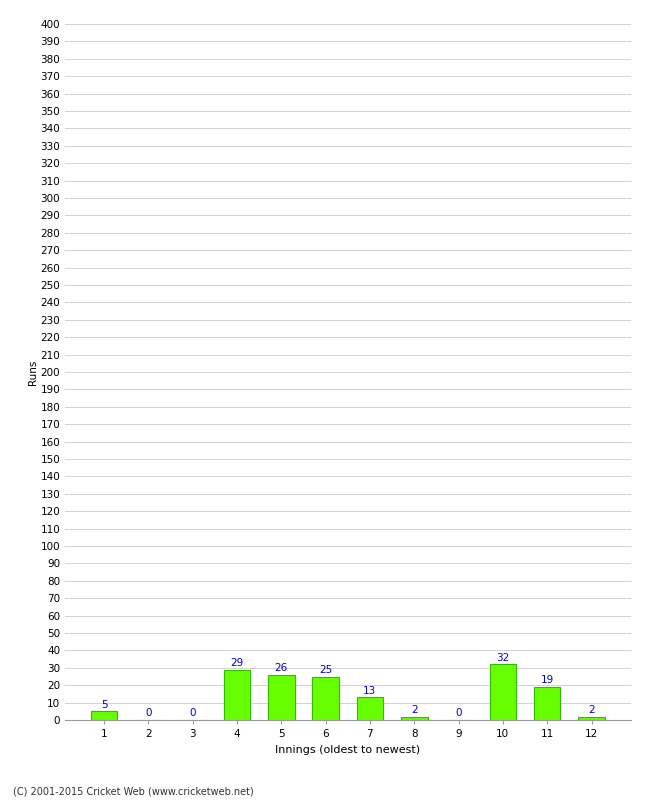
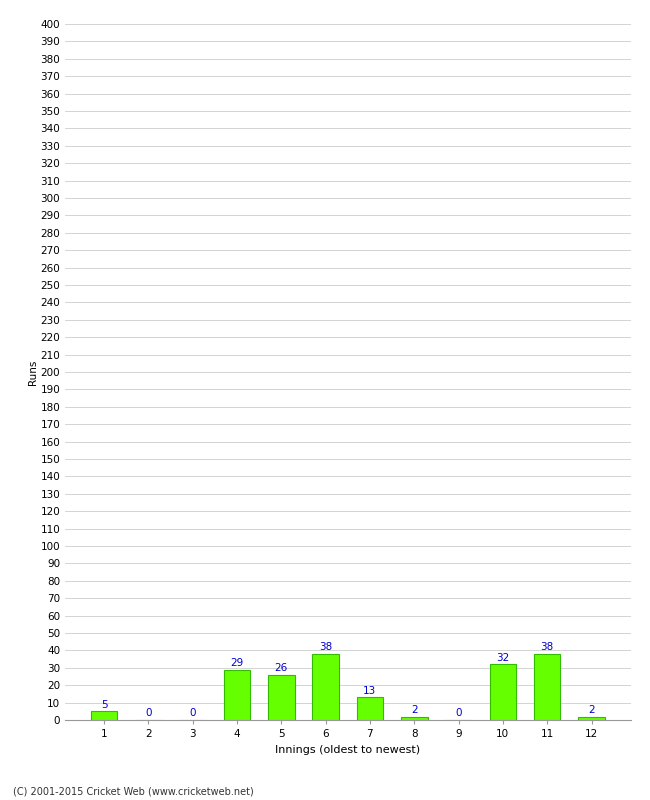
6: 25 -> 38
11: 19 -> 38
